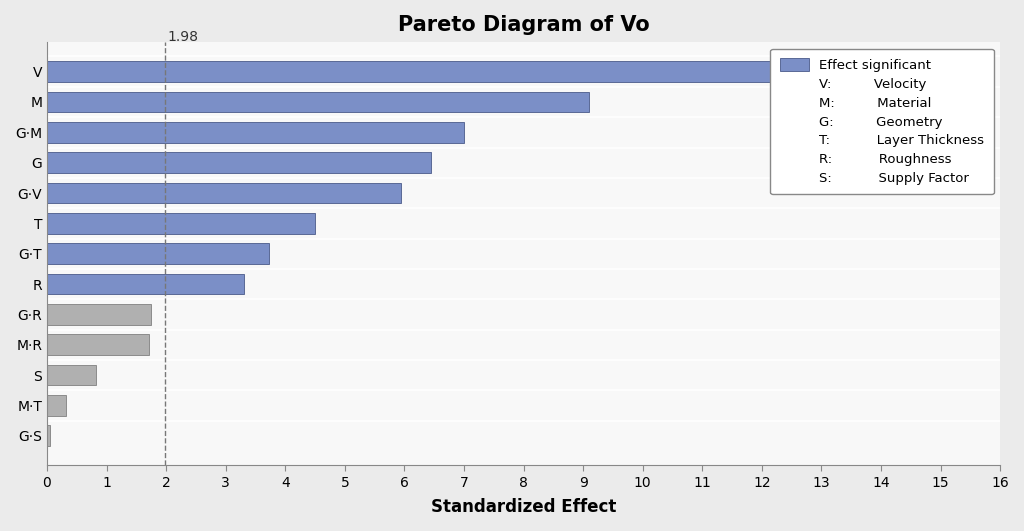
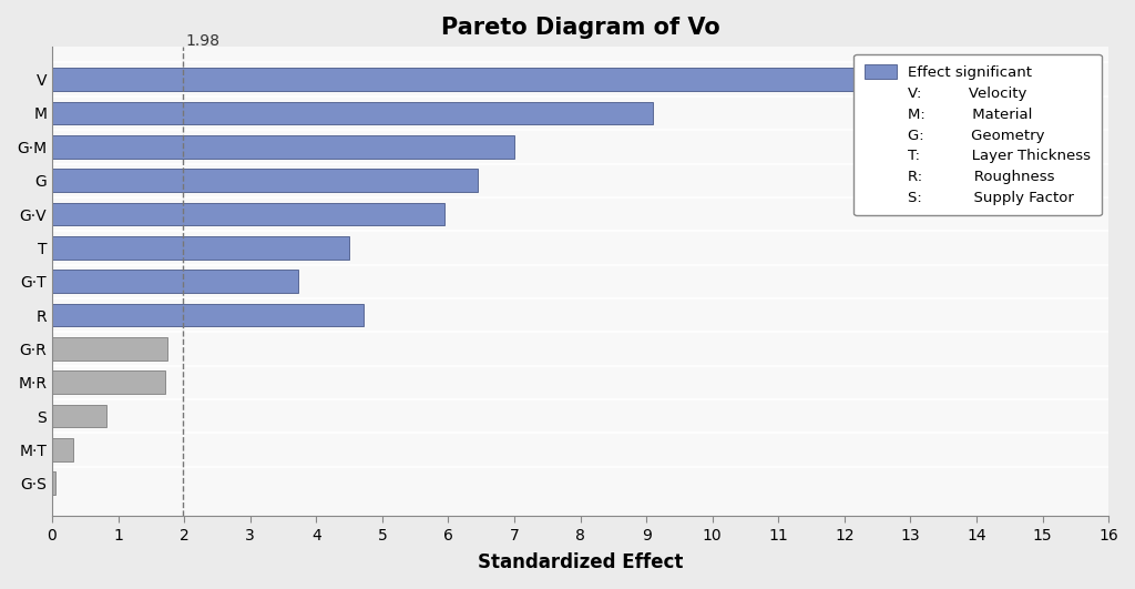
R: 3.30 -> 4.72
